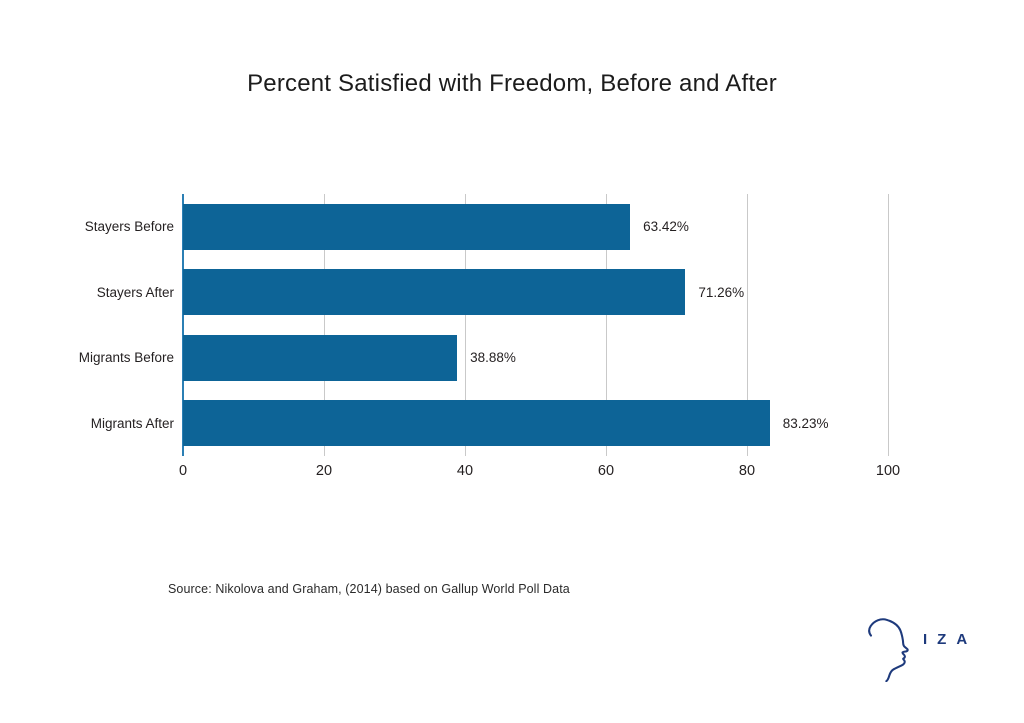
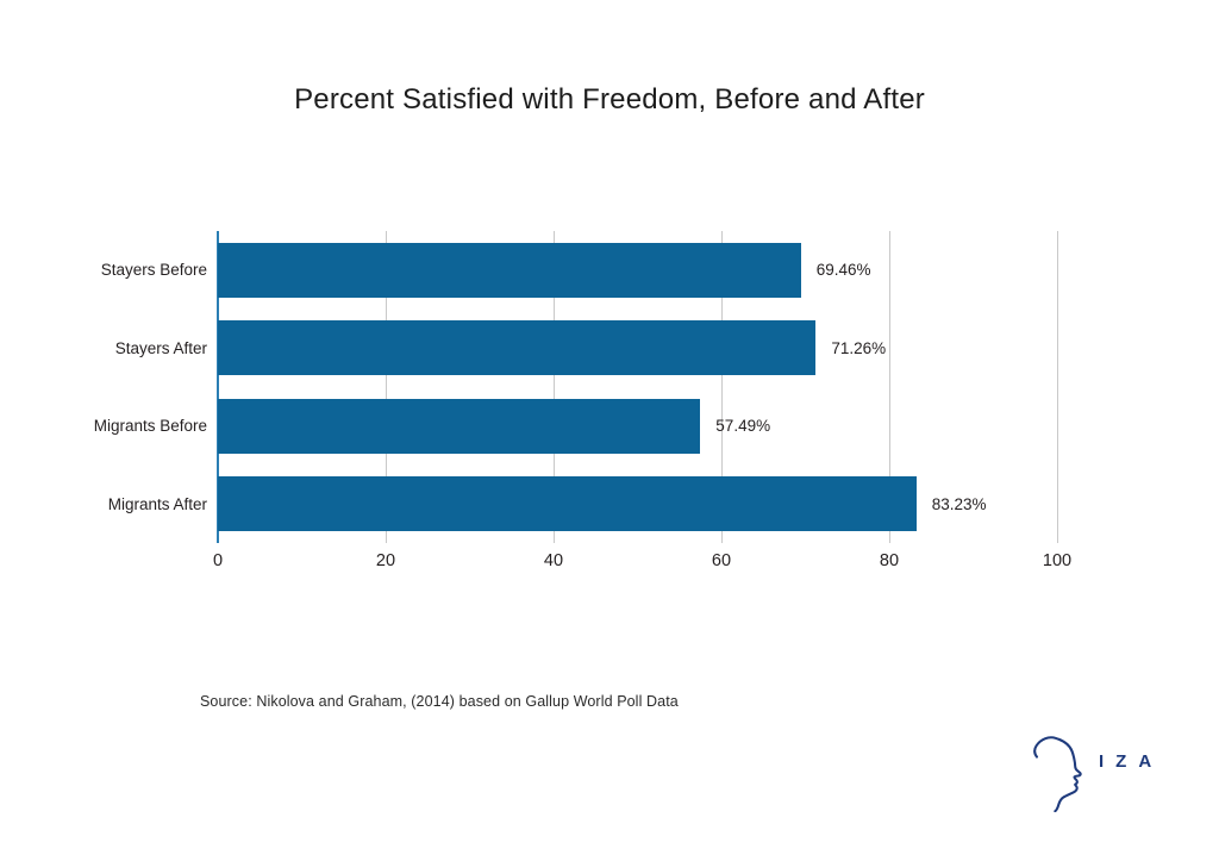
Stayers Before: 63.42% -> 69.46%
Migrants Before: 38.88% -> 57.49%
